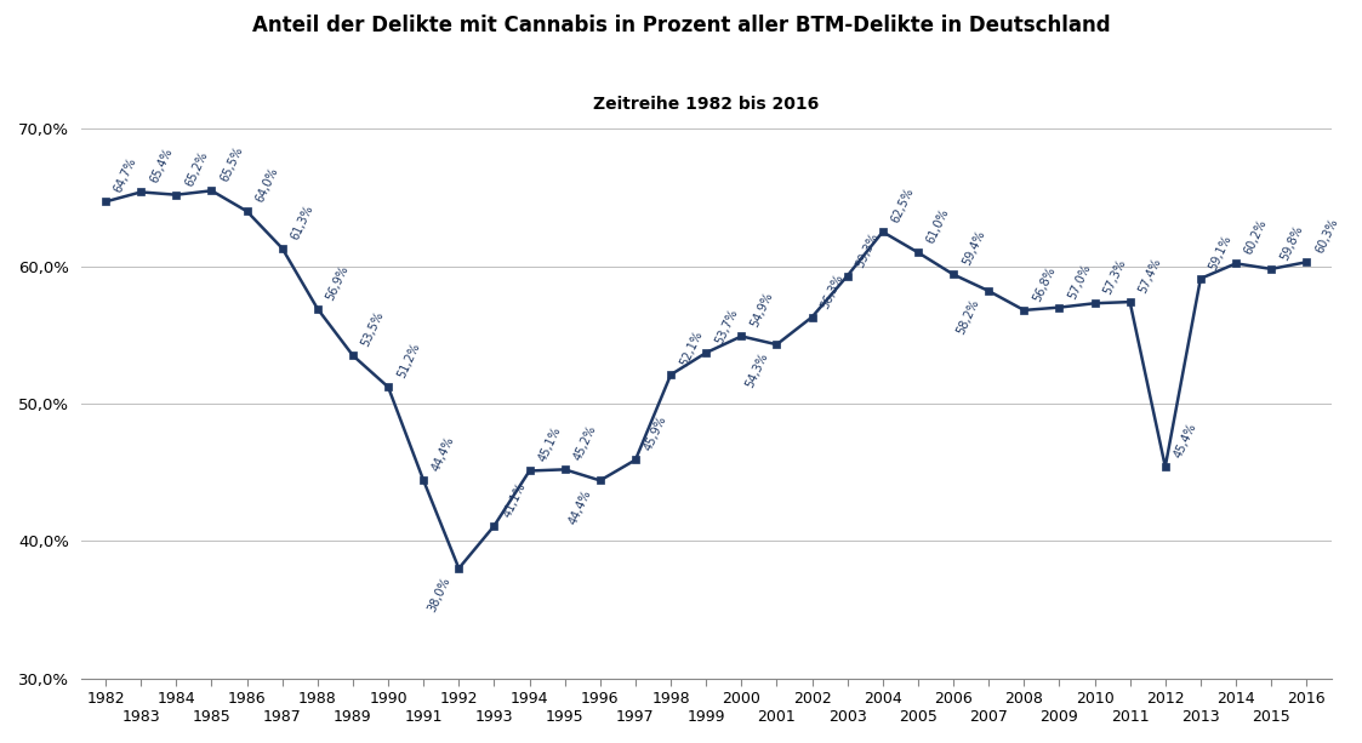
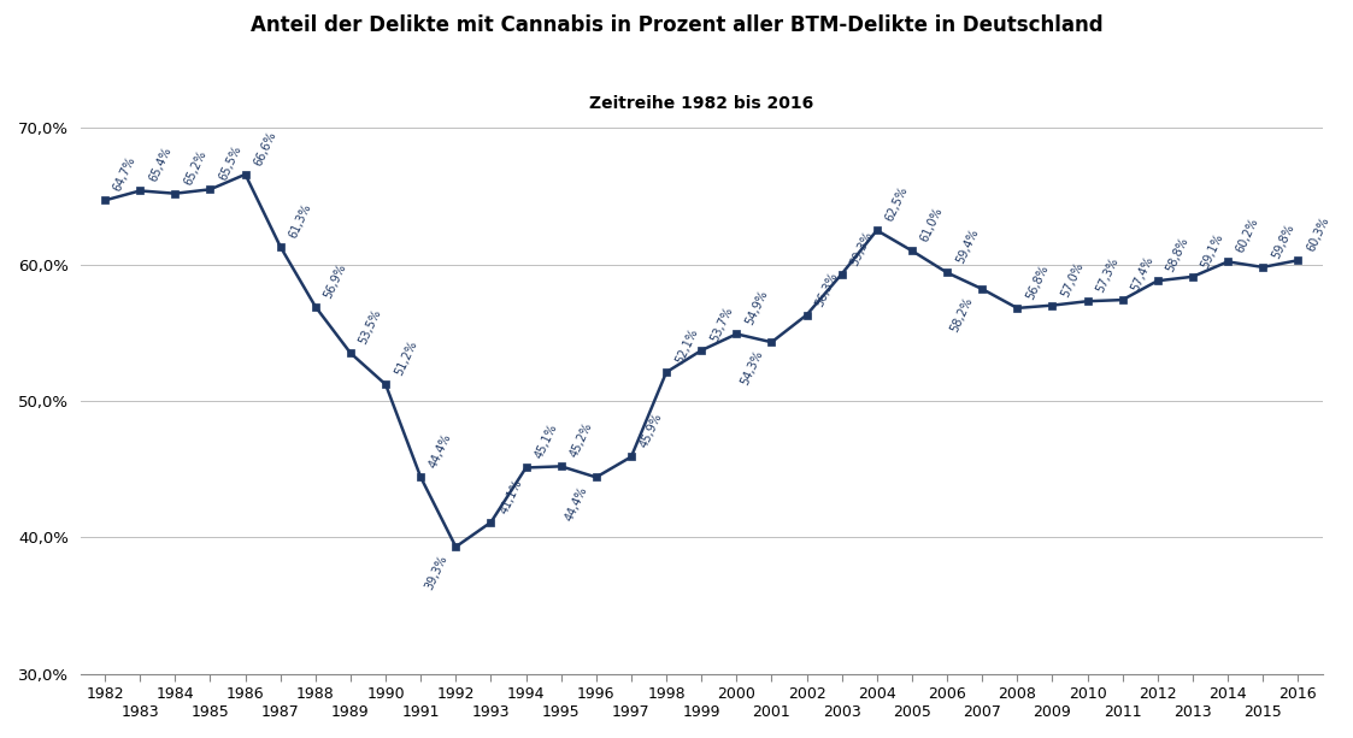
1986: 64,0% -> 66,6%
1992: 38,0% -> 39,3%
2012: 45,4% -> 58,8%
